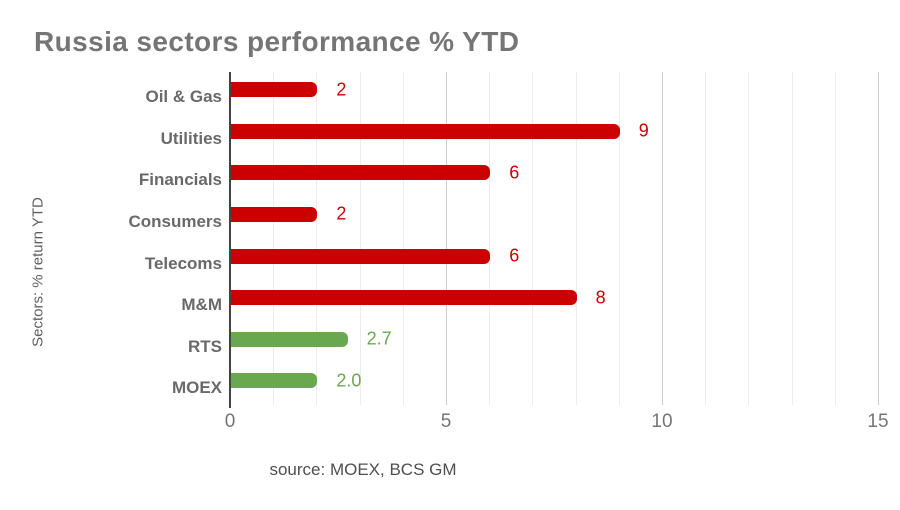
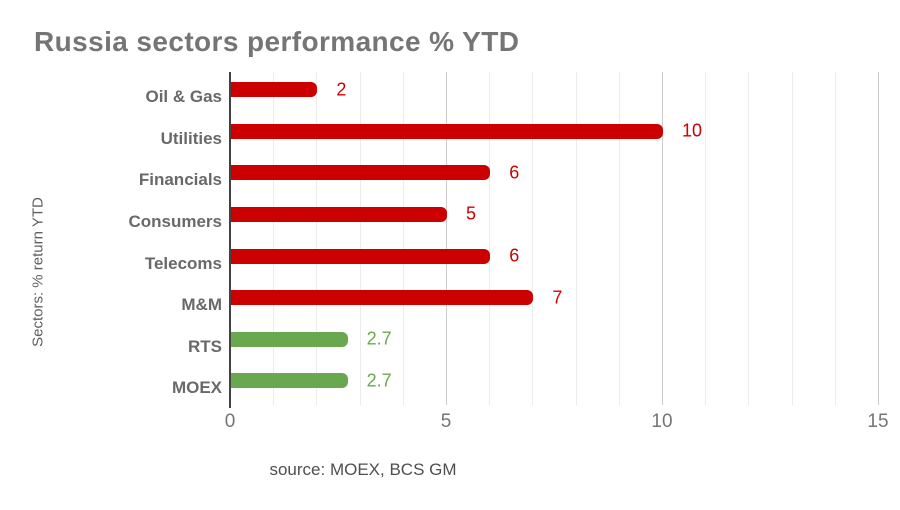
Utilities: 9 -> 10
Consumers: 2 -> 5
M&M: 8 -> 7
MOEX: 2.0 -> 2.7
